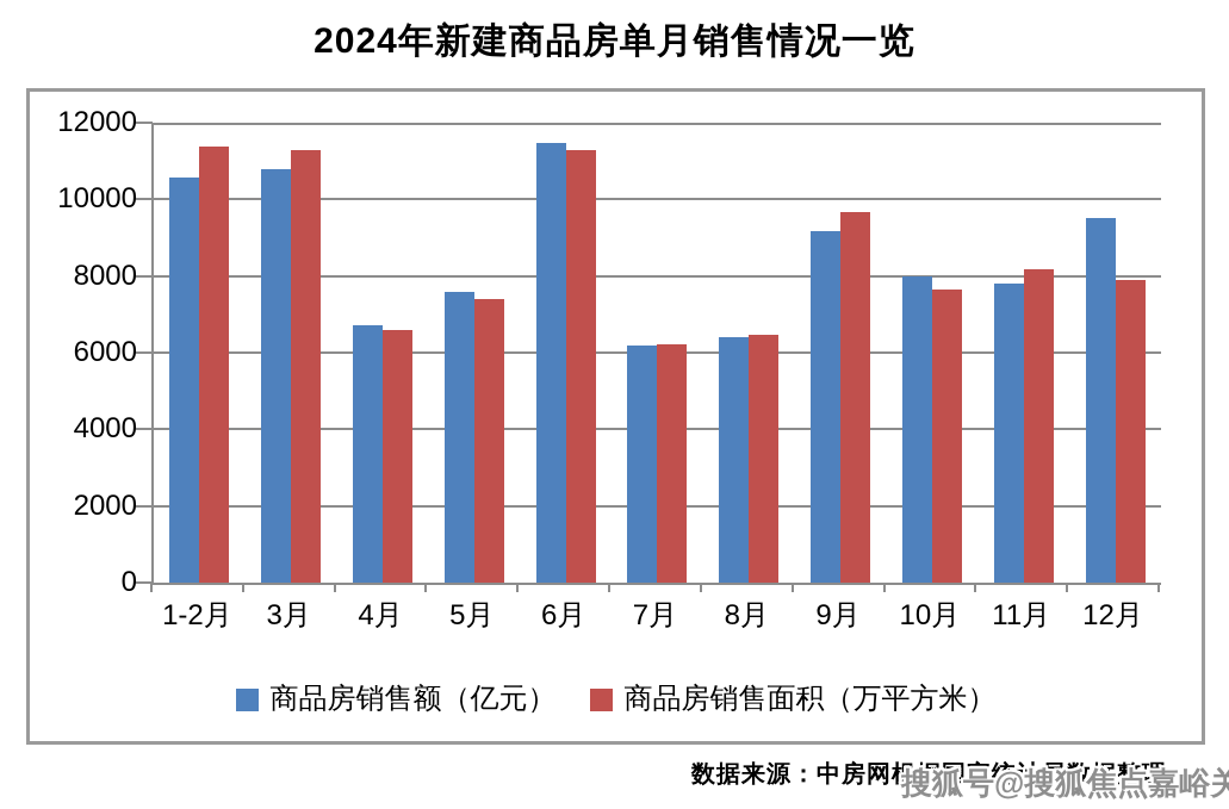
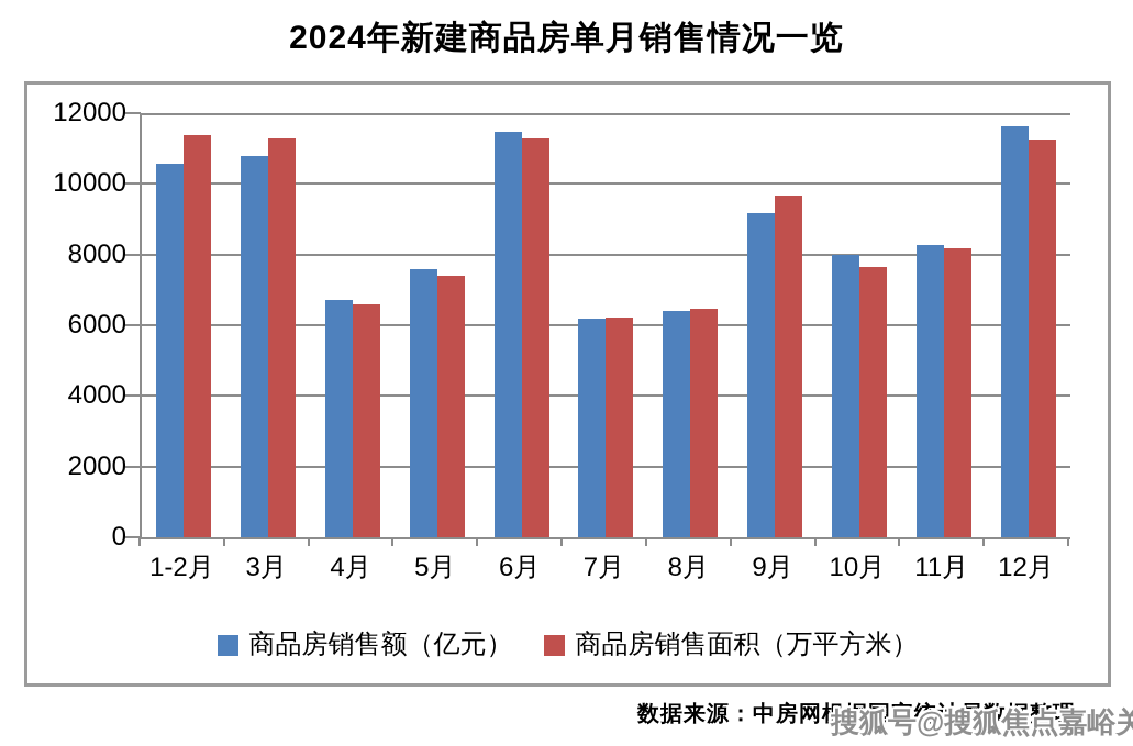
商品房销售额（亿元）/11月: 7800 -> 8300
商品房销售额（亿元）/12月: 9500 -> 11600
商品房销售面积（万平方米）/12月: 7900 -> 11300
